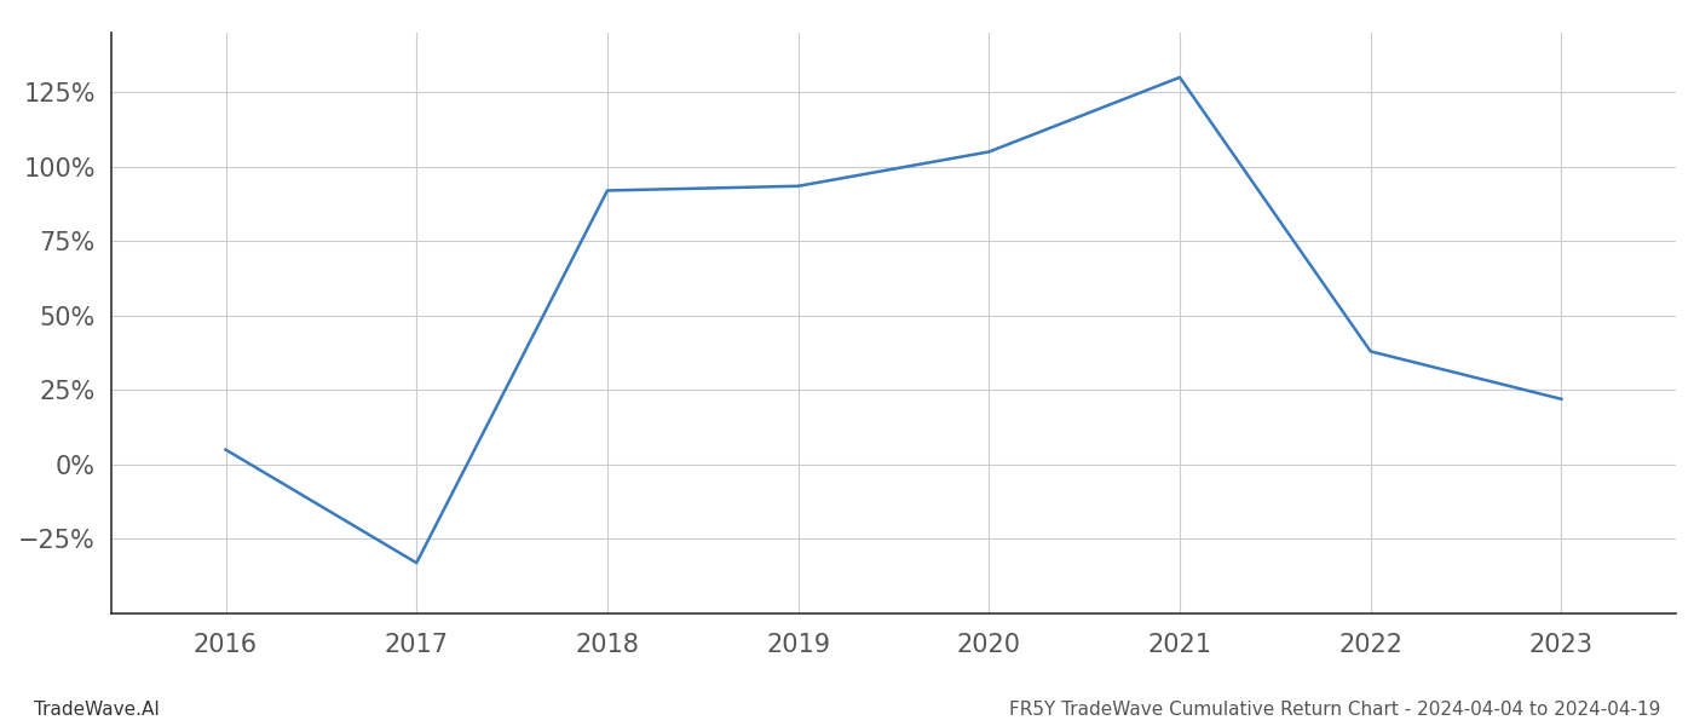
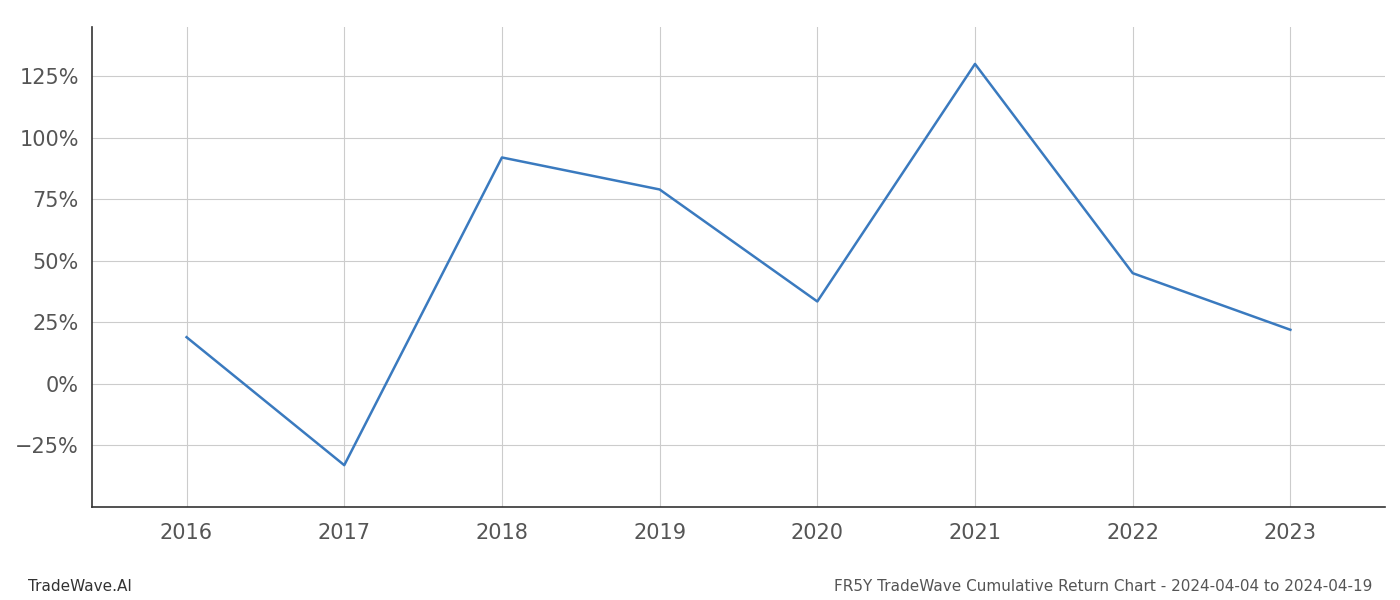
2016: 5.0% -> 19.0%
2019: 93.5% -> 79.0%
2020: 105.0% -> 33.5%
2022: 38.0% -> 45.0%
